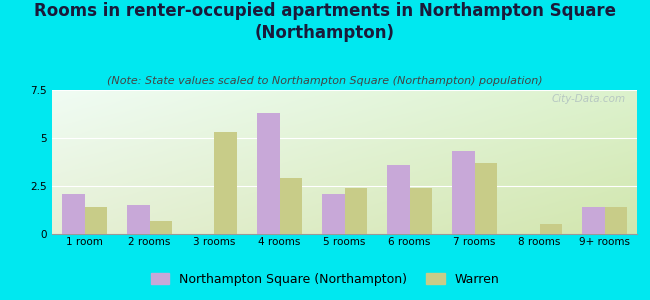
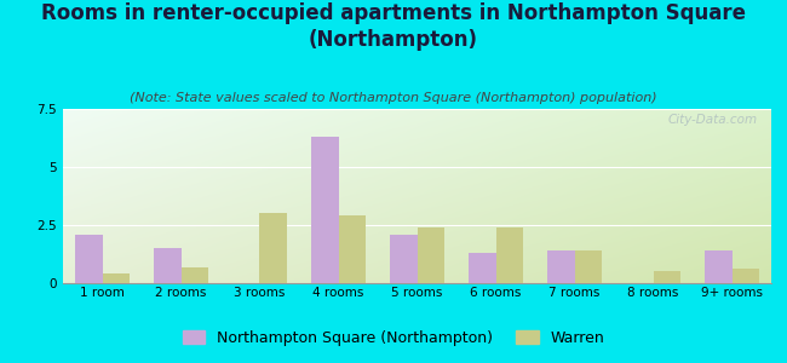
Warren/1 room: 1.4 -> 0.4
Warren/3 rooms: 5.3 -> 3.0
Northampton Square (Northampton)/6 rooms: 3.6 -> 1.3
Northampton Square (Northampton)/7 rooms: 4.3 -> 1.4
Warren/7 rooms: 3.7 -> 1.4
Warren/9+ rooms: 1.4 -> 0.6
